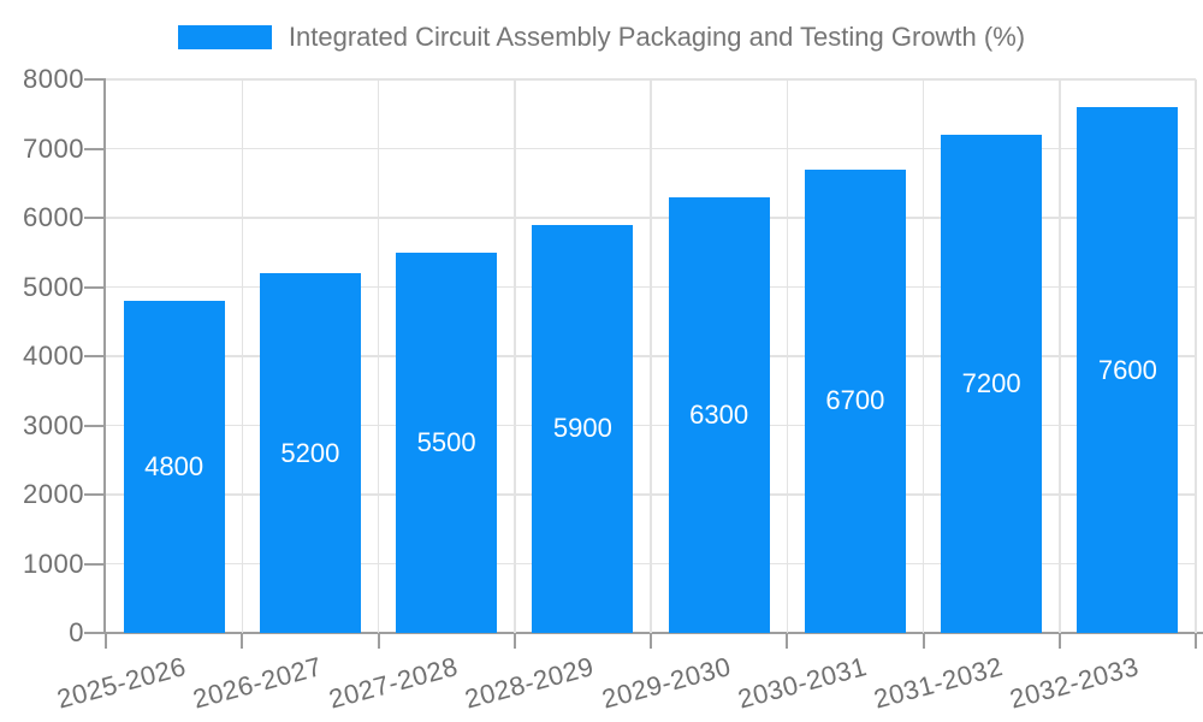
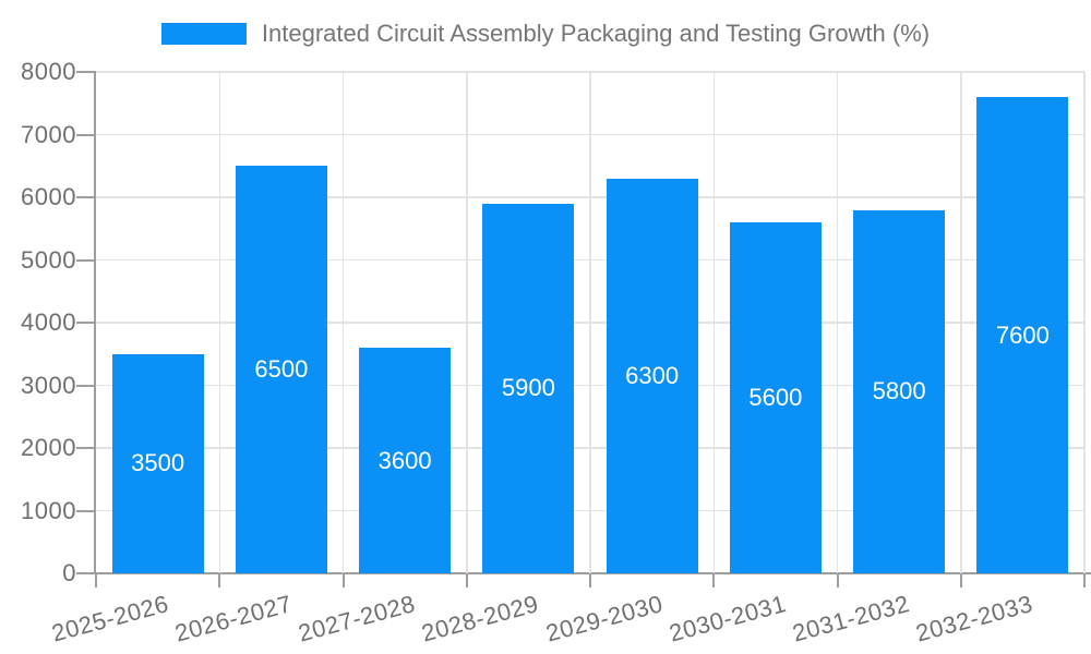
2025-2026: 4800 -> 3500
2026-2027: 5200 -> 6500
2027-2028: 5500 -> 3600
2030-2031: 6700 -> 5600
2031-2032: 7200 -> 5800
